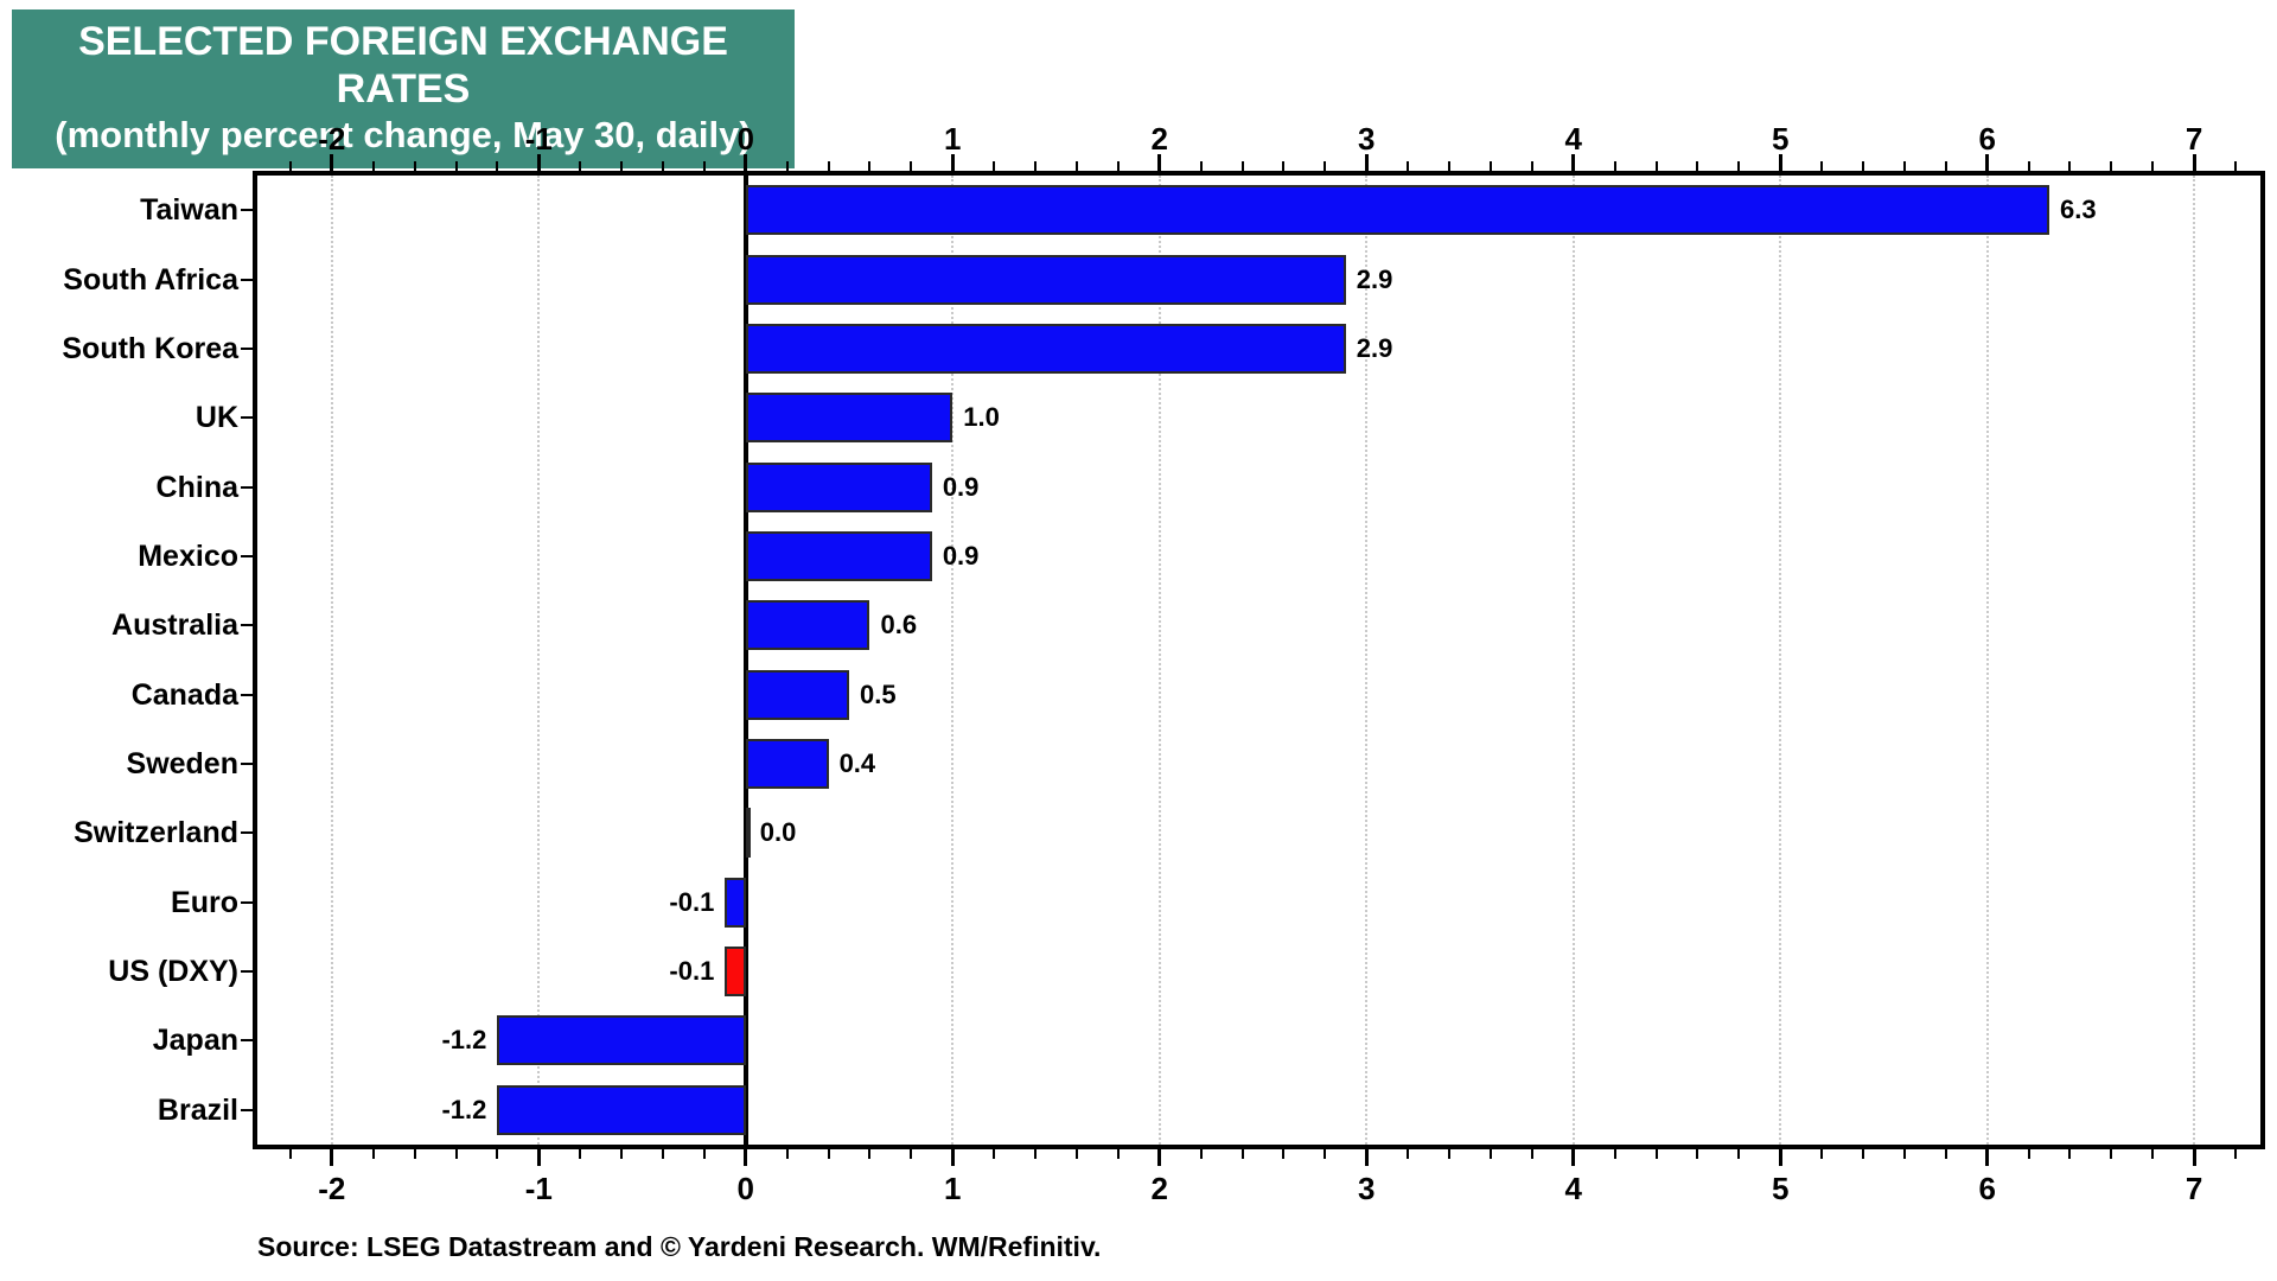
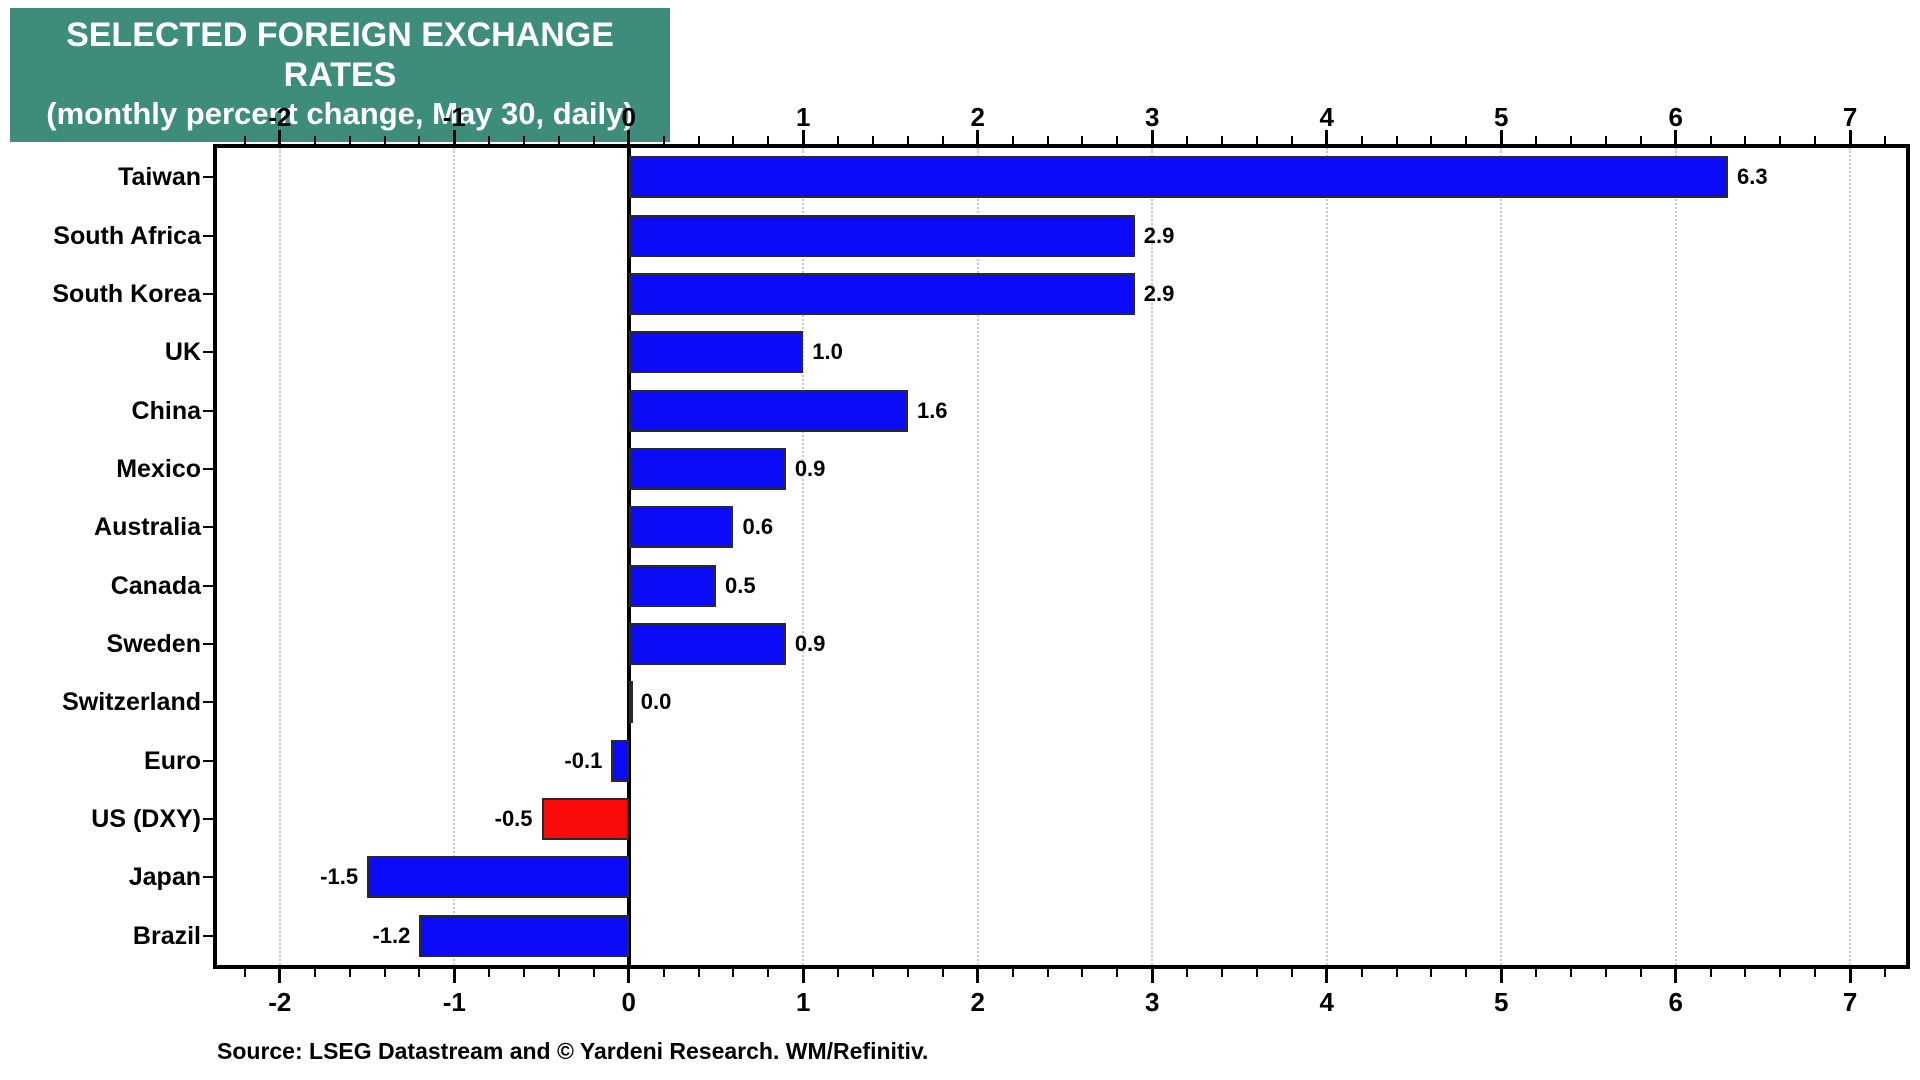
China: 0.9 -> 1.6
Sweden: 0.4 -> 0.9
US (DXY): -0.1 -> -0.5
Japan: -1.2 -> -1.5
